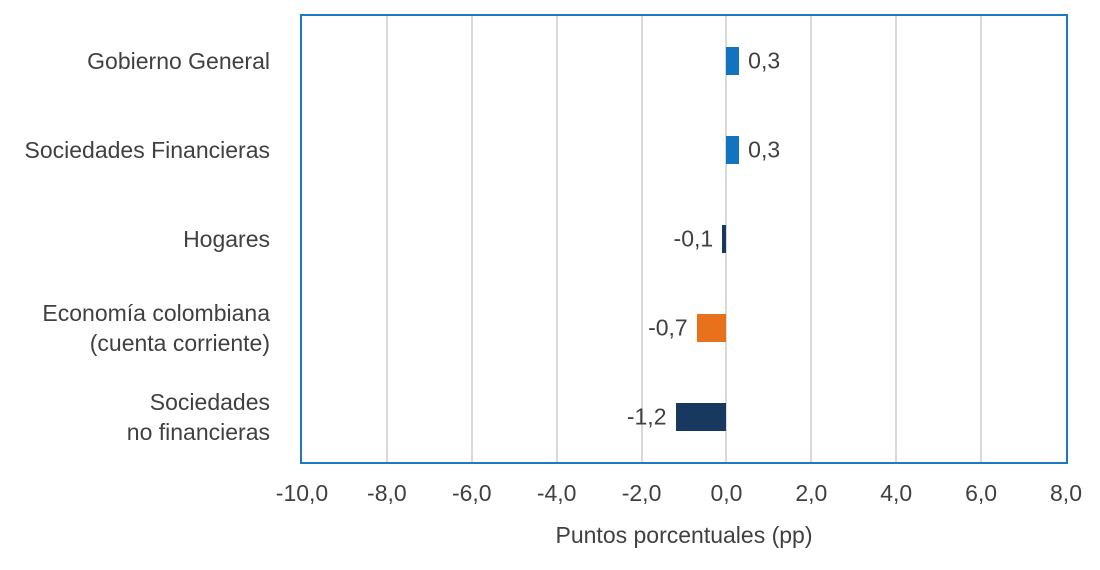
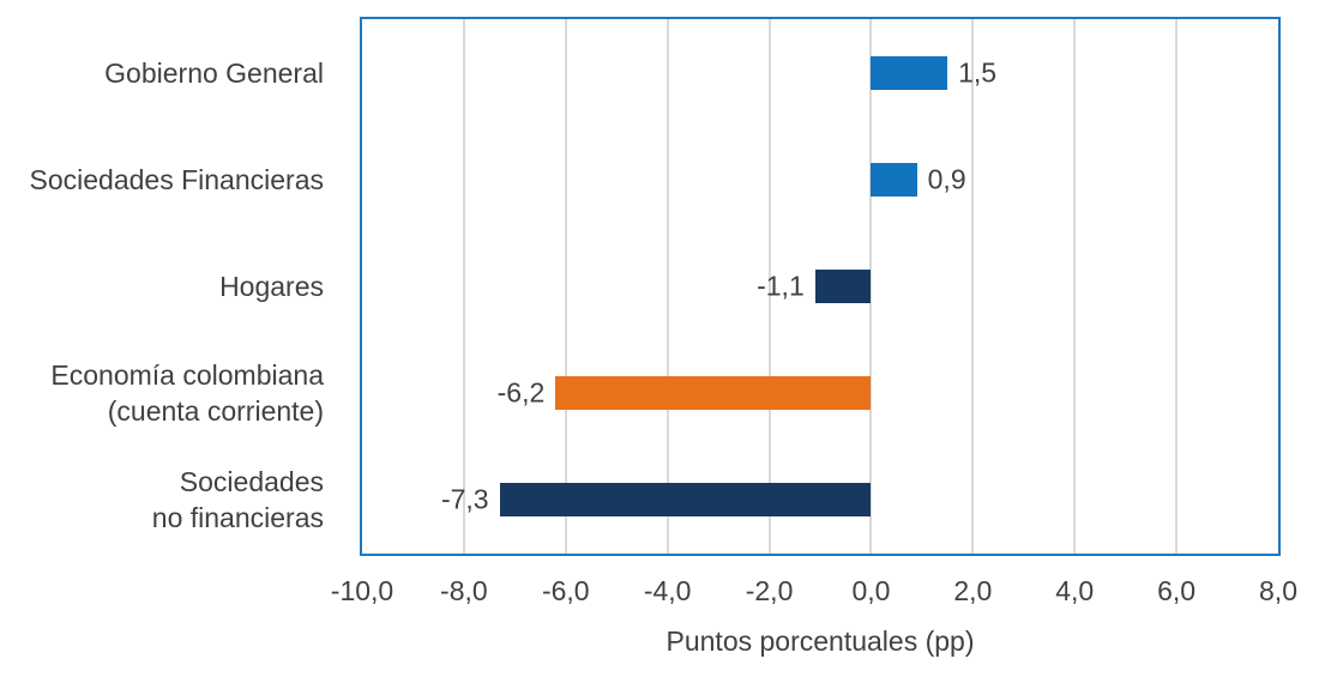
Gobierno General: 0,3 -> 1,5
Sociedades Financieras: 0,3 -> 0,9
Hogares: -0,1 -> -1,1
Economía colombiana (cuenta corriente): -0,7 -> -6,2
Sociedades no financieras: -1,2 -> -7,3
